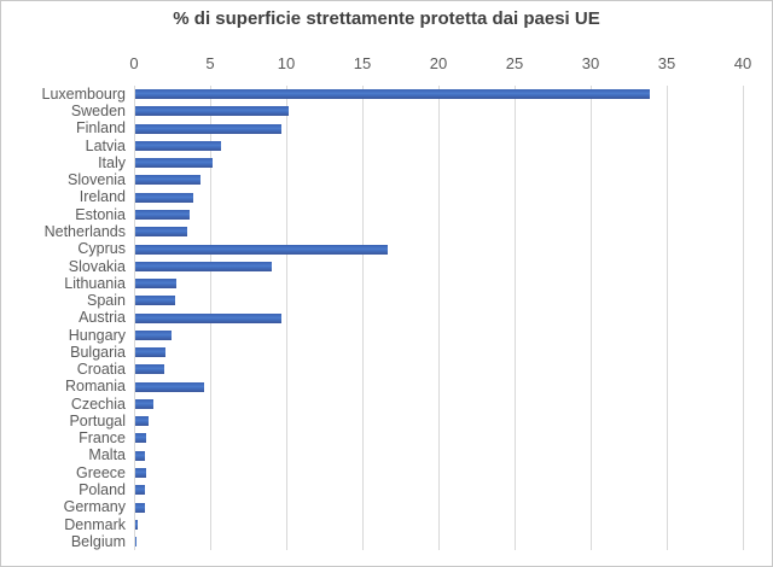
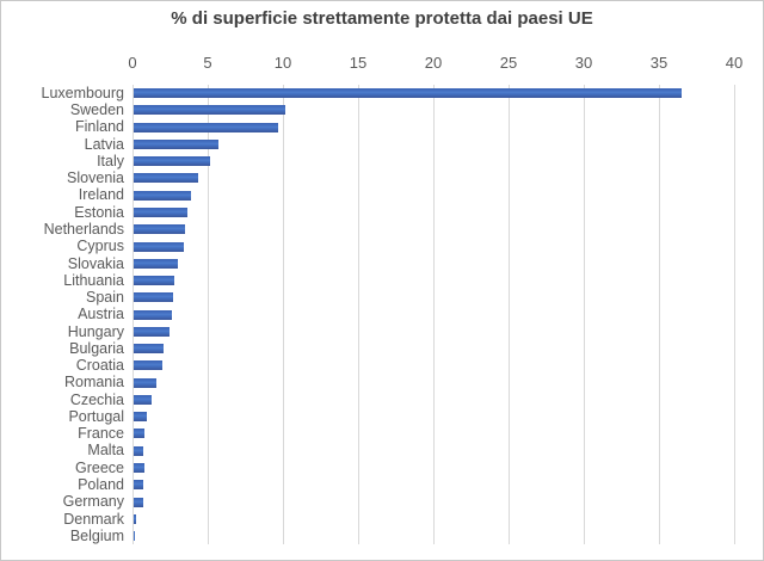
Luxembourg: 33.8 -> 36.4
Cyprus: 16.6 -> 3.3
Slovakia: 9.0 -> 2.9
Austria: 9.6 -> 2.5
Romania: 4.5 -> 1.5
